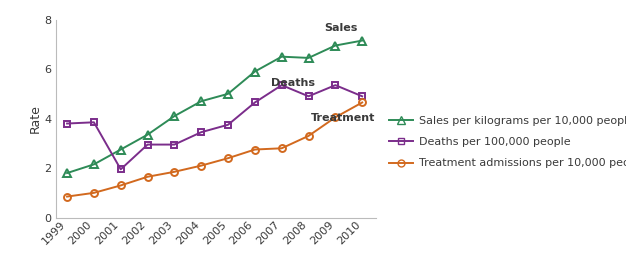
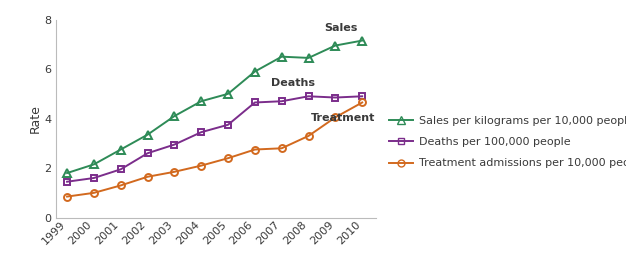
Deaths per 100,000 people/1999: 3.80 -> 1.45
Deaths per 100,000 people/2000: 3.85 -> 1.60
Deaths per 100,000 people/2002: 2.95 -> 2.60
Deaths per 100,000 people/2007: 5.35 -> 4.70
Deaths per 100,000 people/2009: 5.35 -> 4.85
